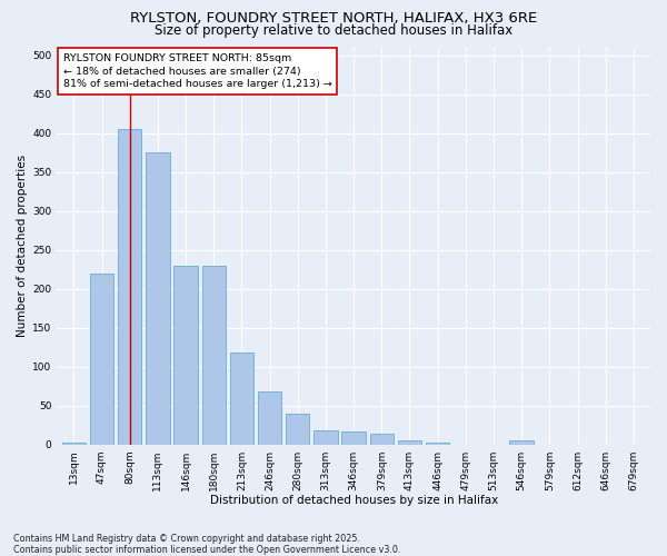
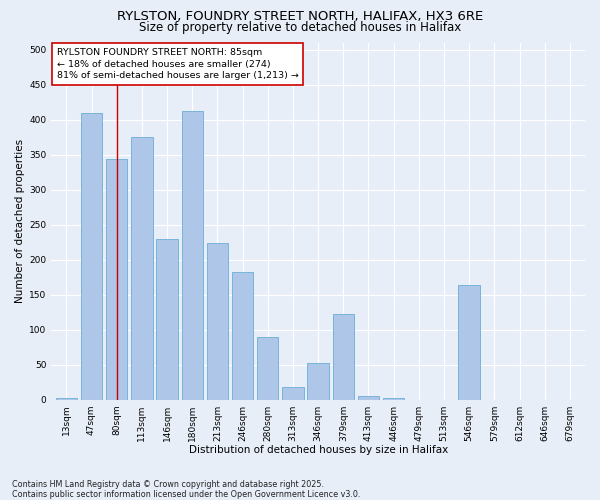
47sqm: 220 -> 410
80sqm: 405 -> 344
180sqm: 230 -> 412
213sqm: 118 -> 224
246sqm: 68 -> 182
280sqm: 40 -> 90
346sqm: 17 -> 52
379sqm: 14 -> 122
546sqm: 5 -> 164
